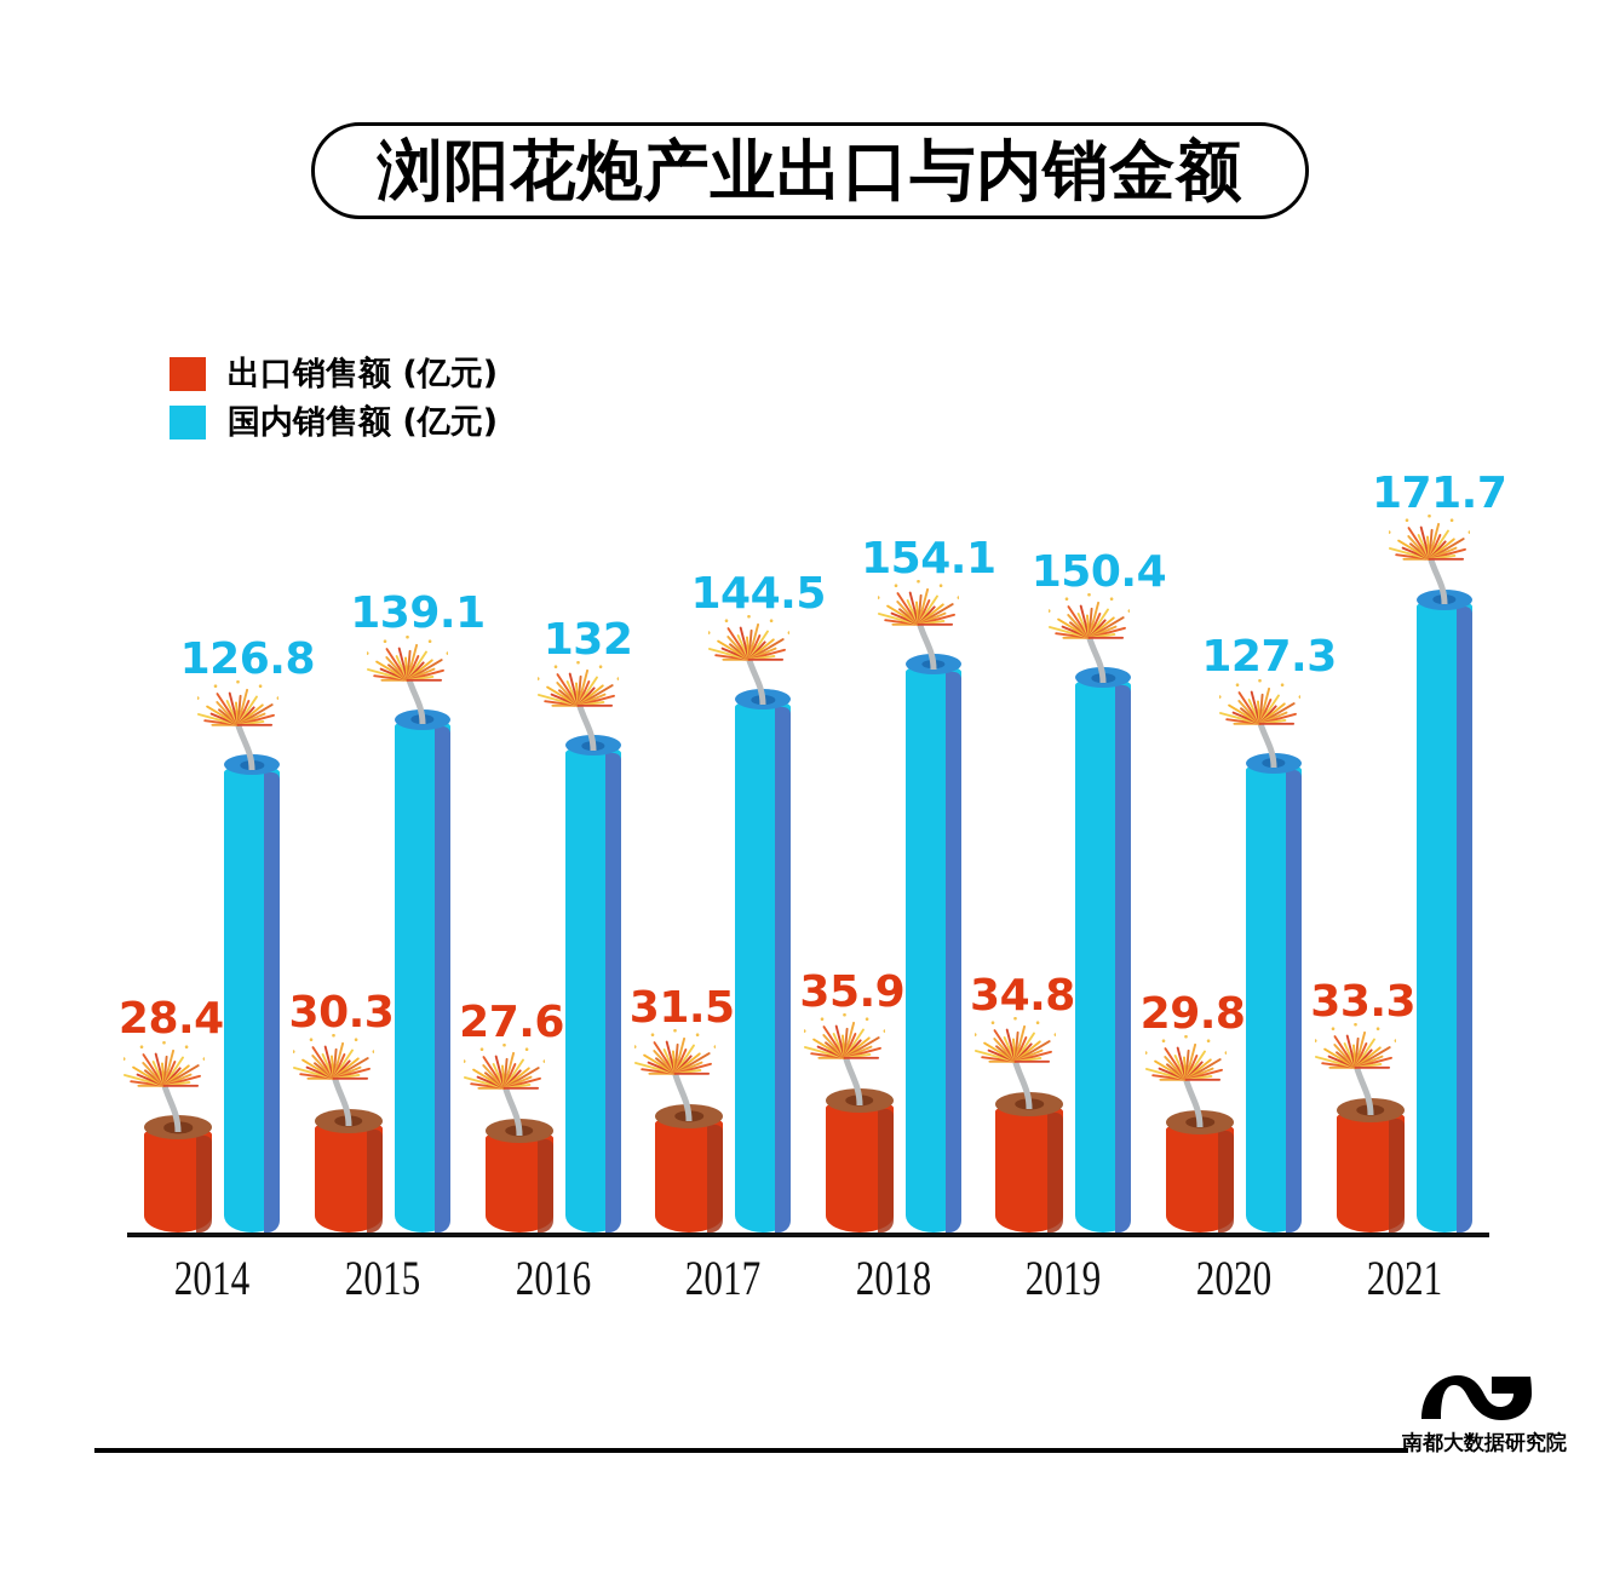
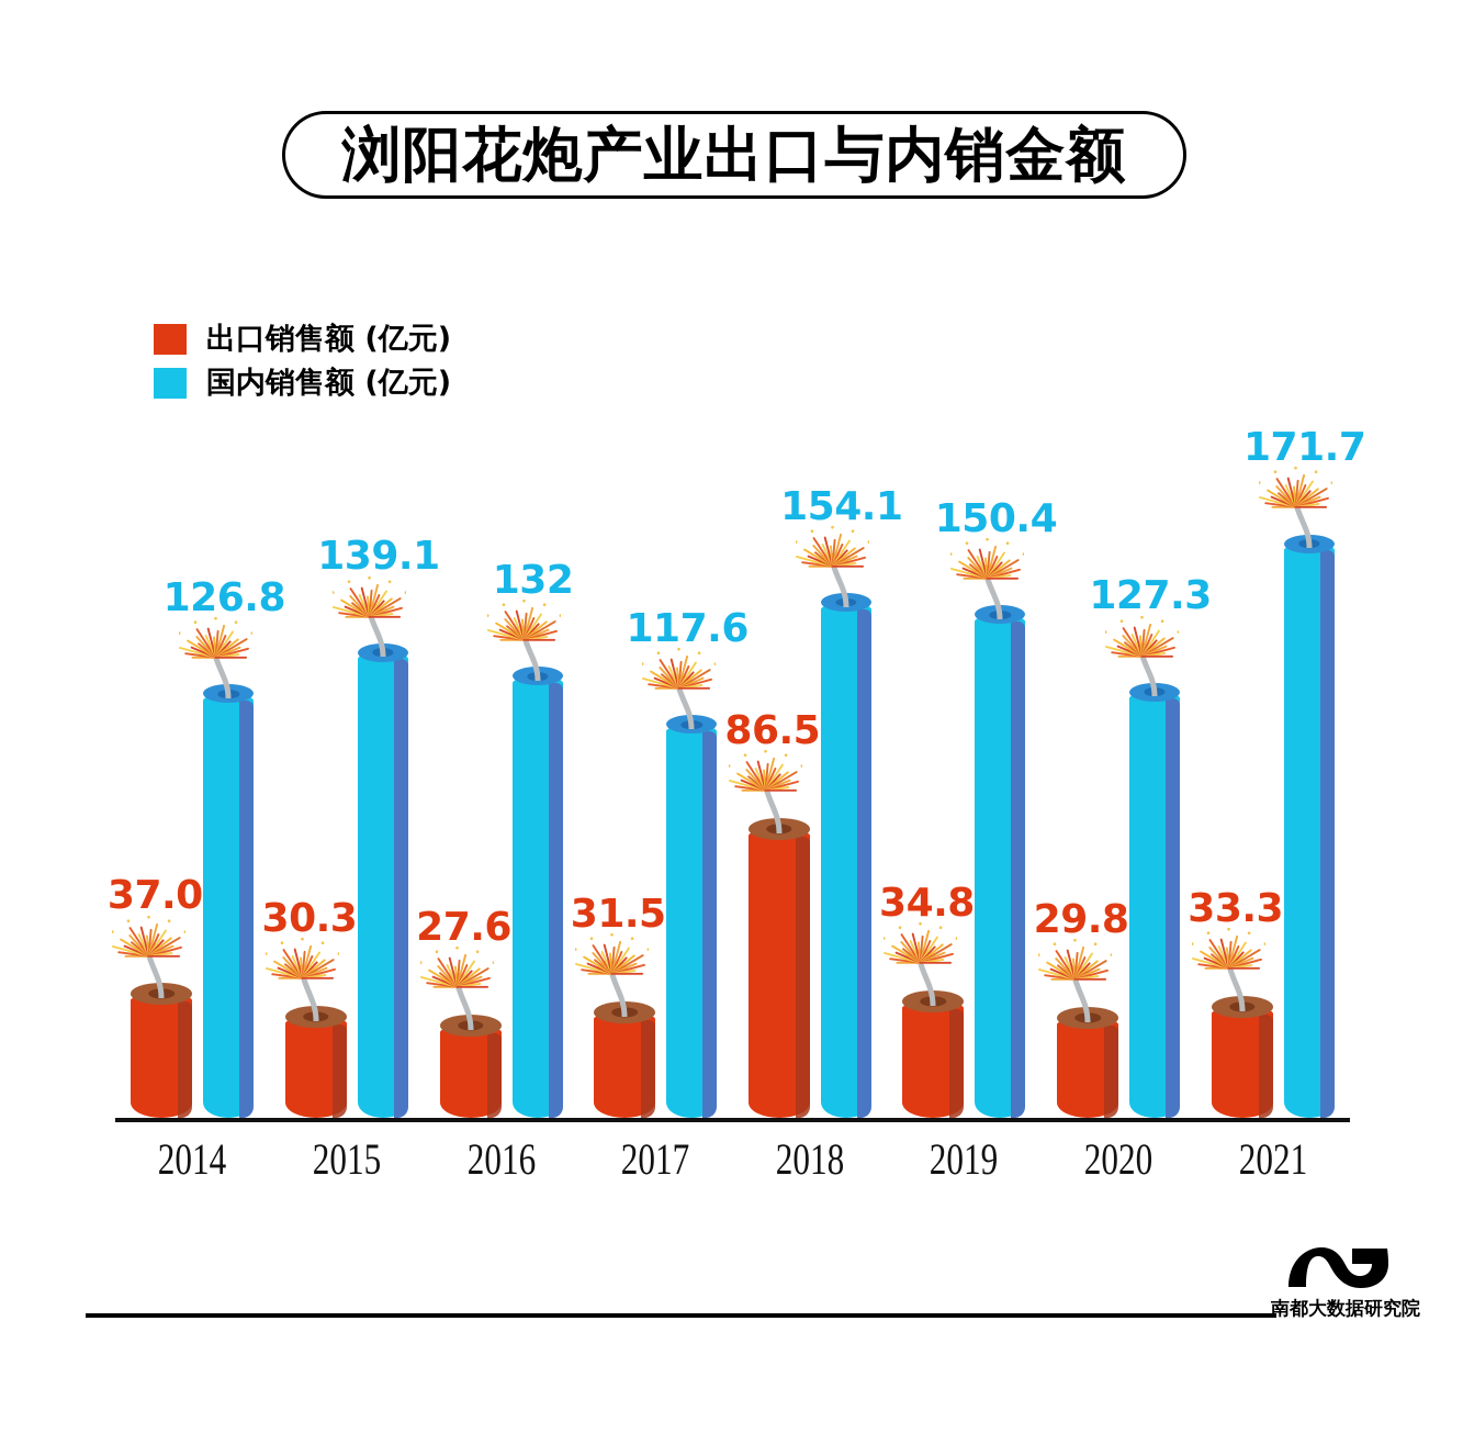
出口销售额 (亿元)/2014: 28.4 -> 37.0
国内销售额 (亿元)/2017: 144.5 -> 117.6
出口销售额 (亿元)/2018: 35.9 -> 86.5
